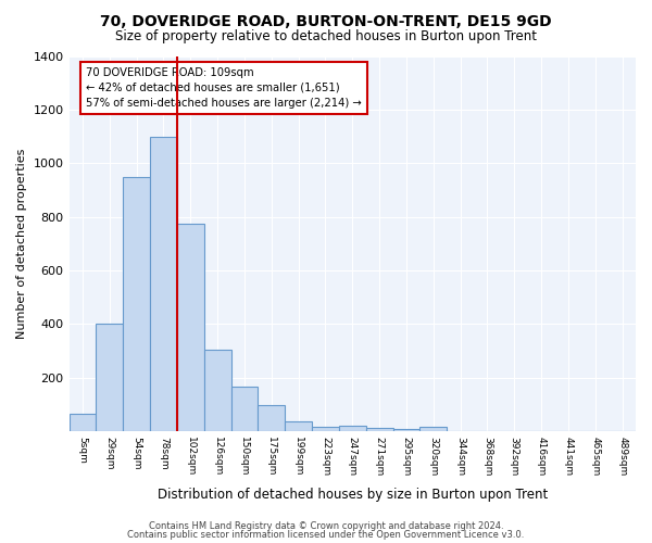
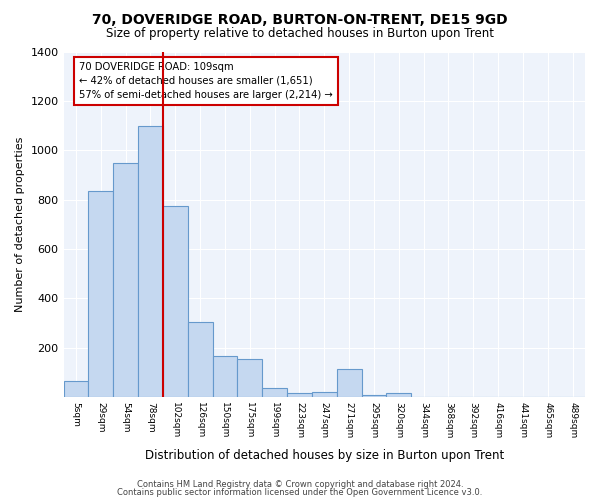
29sqm: 400 -> 835
175sqm: 98 -> 155
271sqm: 13 -> 115
